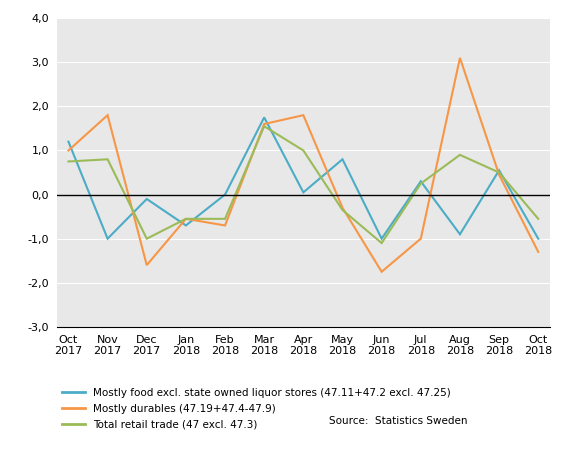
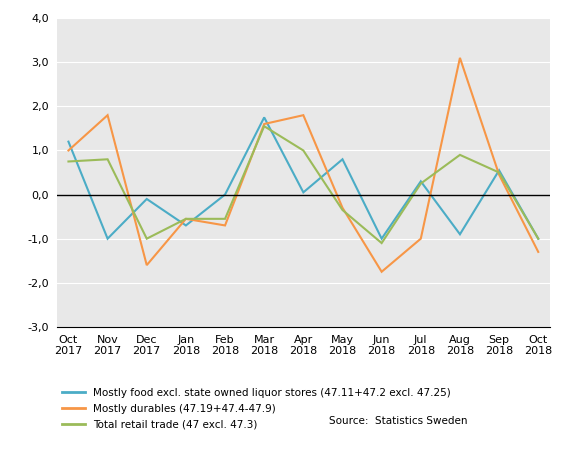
Total retail trade (47 excl. 47.3)/Oct 2018: -0,55 -> -1,00
